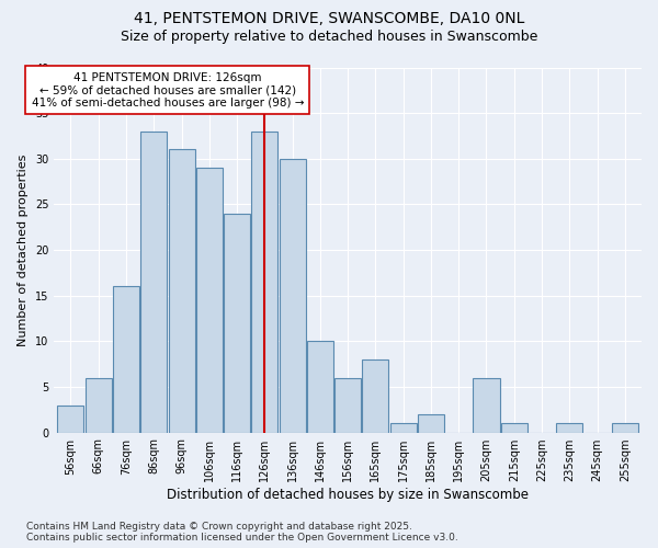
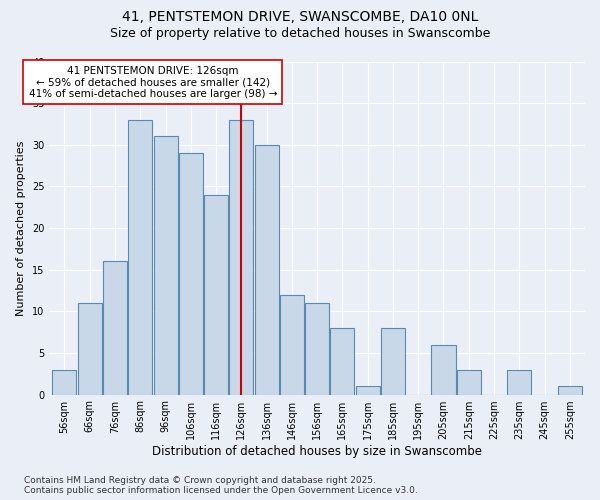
66sqm: 6 -> 11
146sqm: 10 -> 12
156sqm: 6 -> 11
185sqm: 2 -> 8
215sqm: 1 -> 3
235sqm: 1 -> 3
